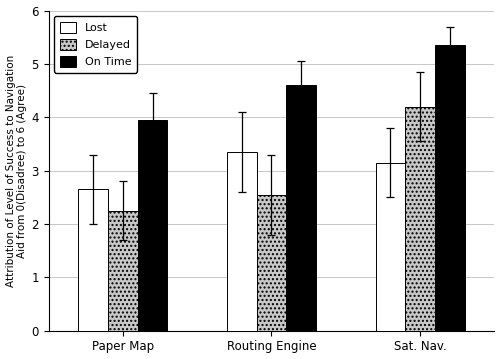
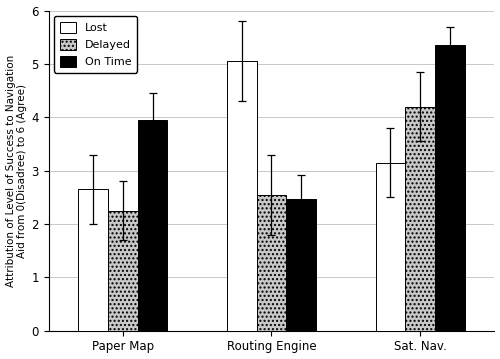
Lost/Routing Engine: 3.35 -> 5.06
On Time/Routing Engine: 4.60 -> 2.46
